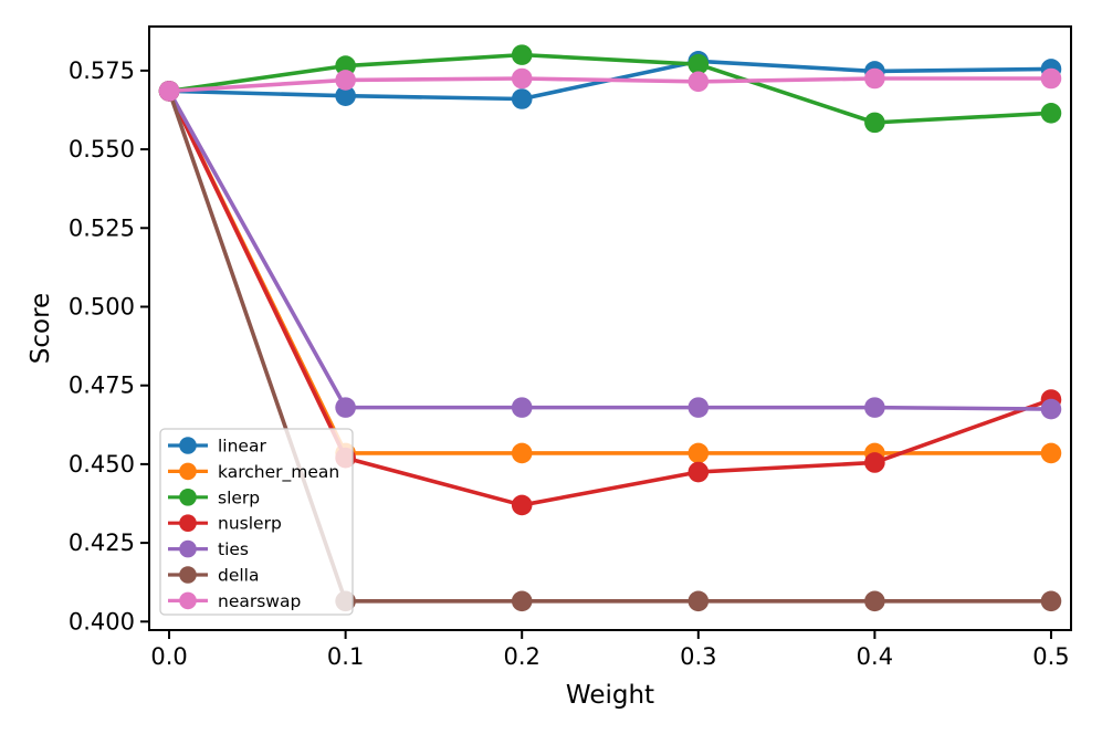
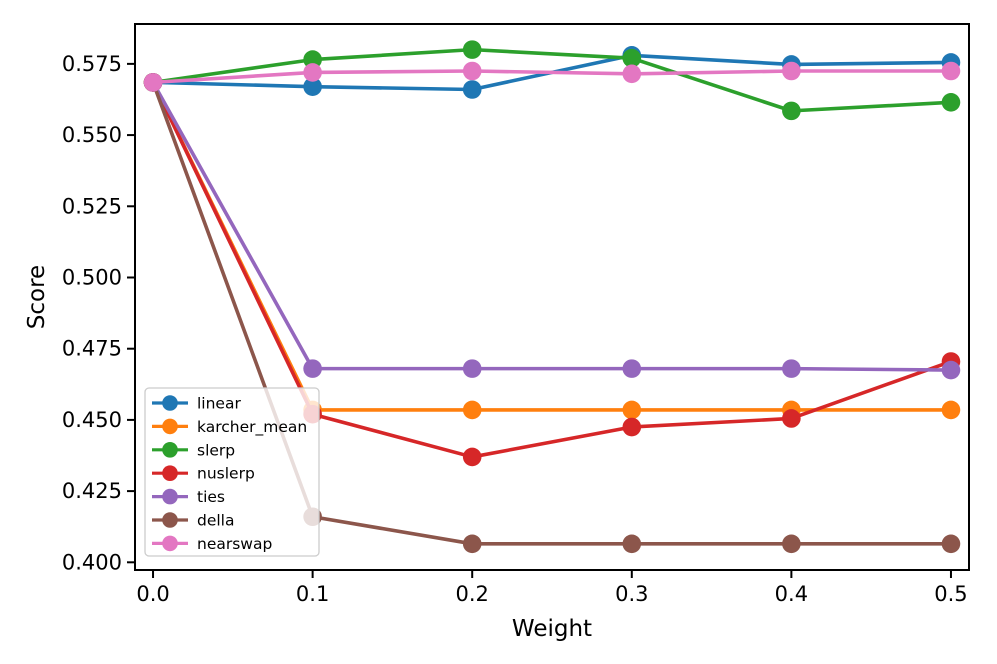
della/0.1: 0.406 -> 0.416
